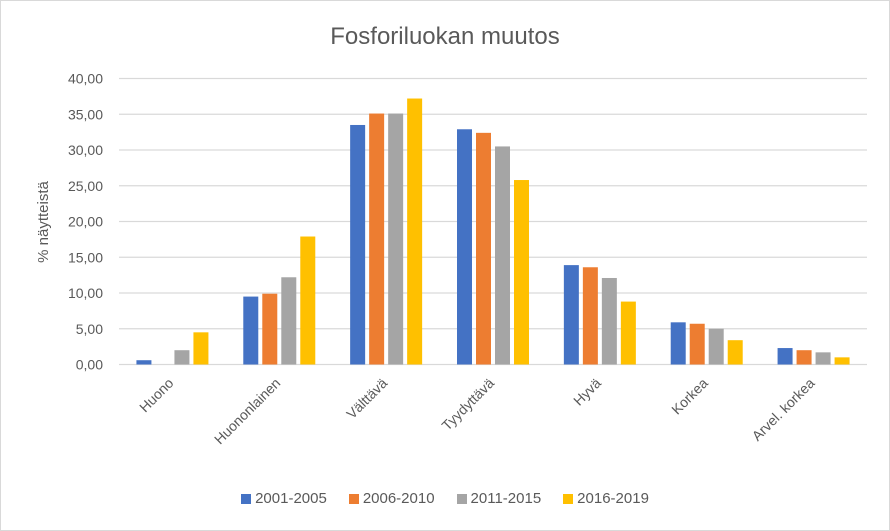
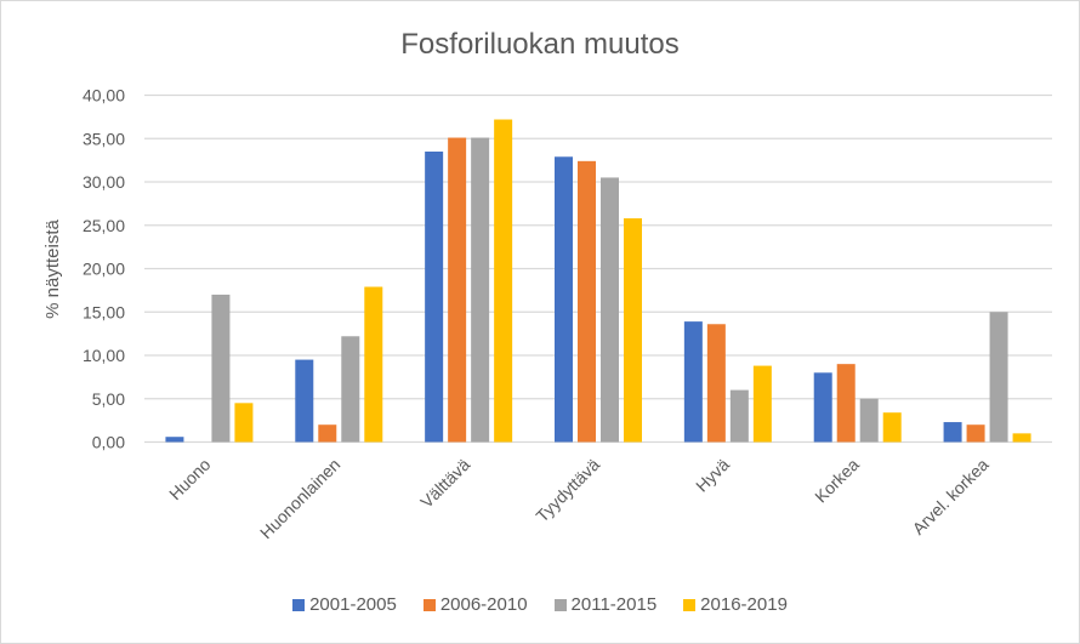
2011-2015/Huono: 2 -> 17
2006-2010/Huononlainen: 10 -> 2
2011-2015/Hyvä: 12 -> 6
2001-2005/Korkea: 6 -> 8
2006-2010/Korkea: 6 -> 9
2011-2015/Arvel. korkea: 2 -> 15
